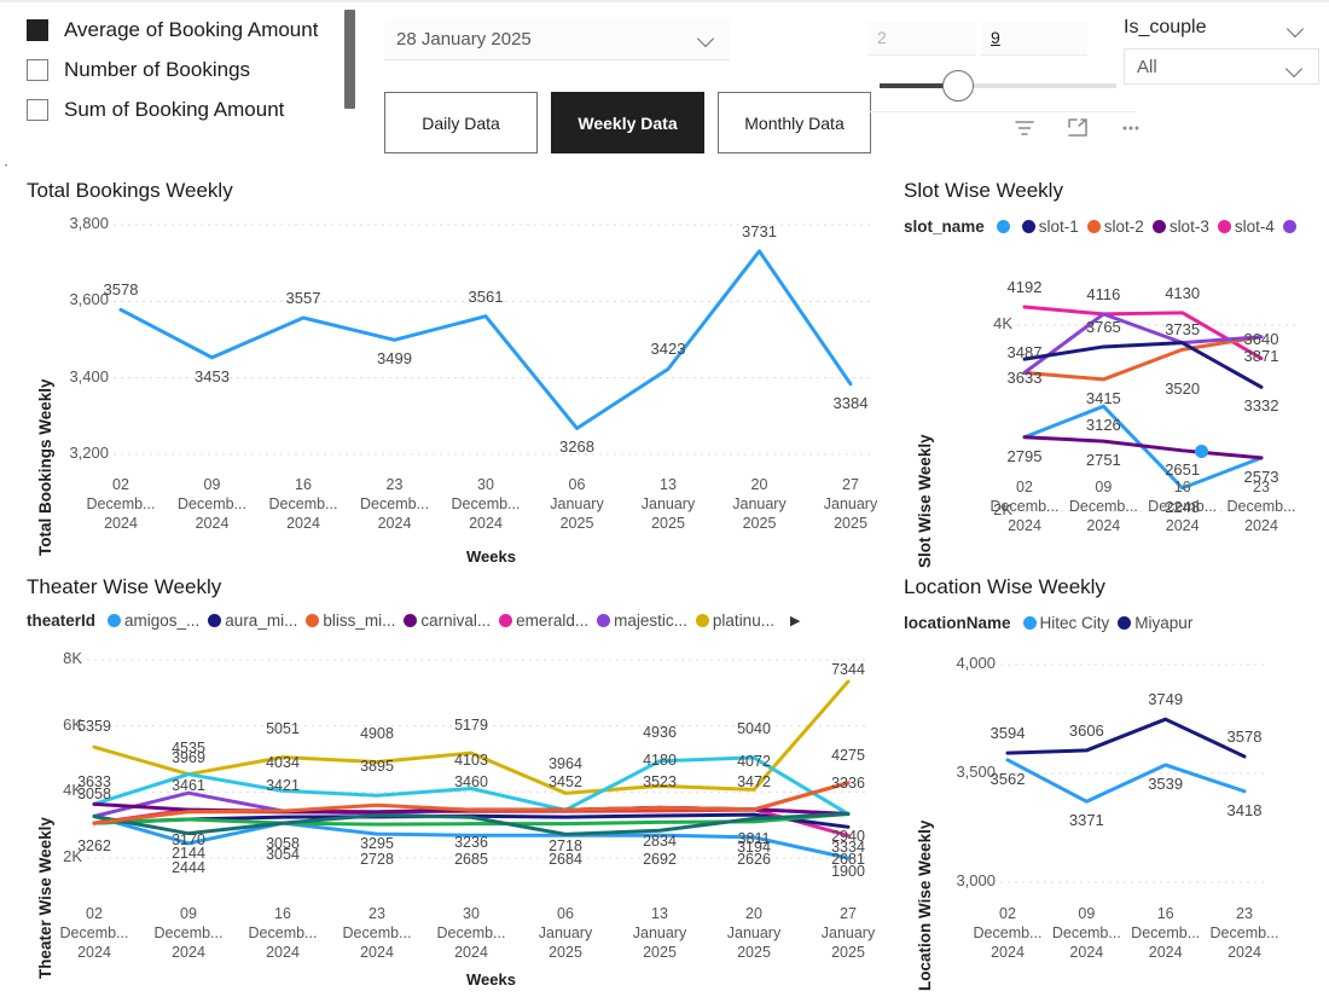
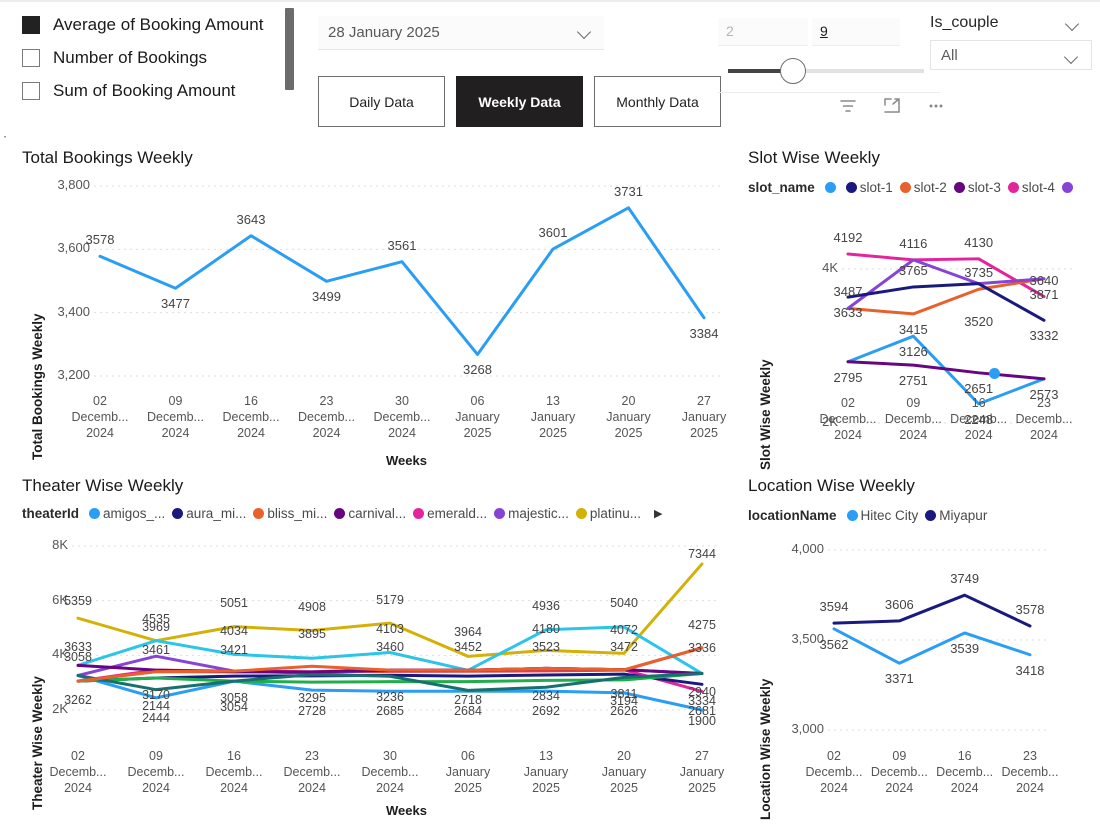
Total Bookings Weekly/09 Decemb... 2024: 3453 -> 3477
Total Bookings Weekly/16 Decemb... 2024: 3557 -> 3643
Total Bookings Weekly/13 January 2025: 3423 -> 3601
